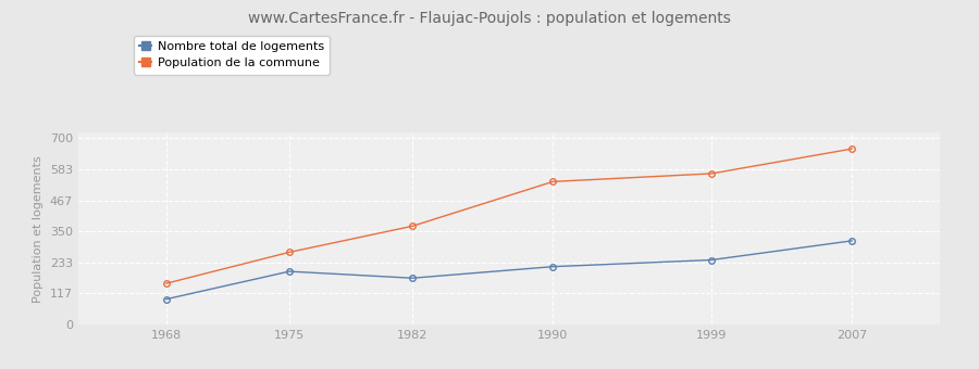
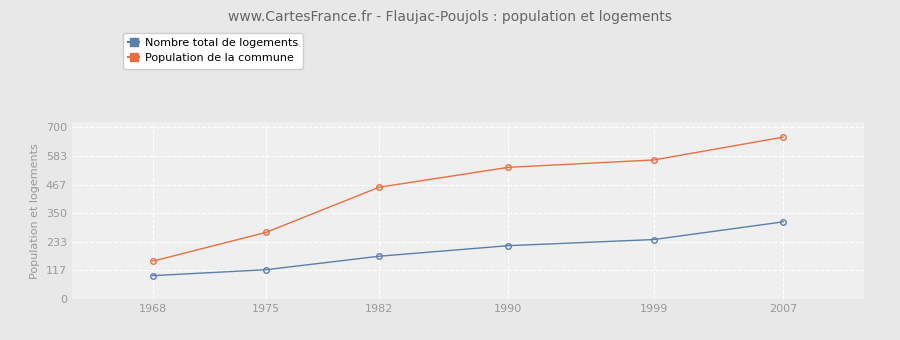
Nombre total de logements/1975: 200 -> 120
Population de la commune/1982: 370 -> 456
